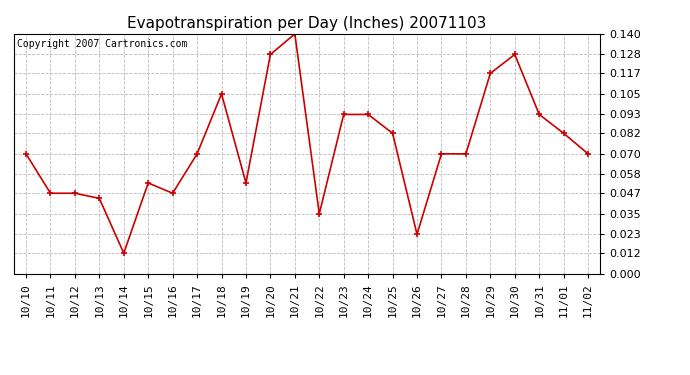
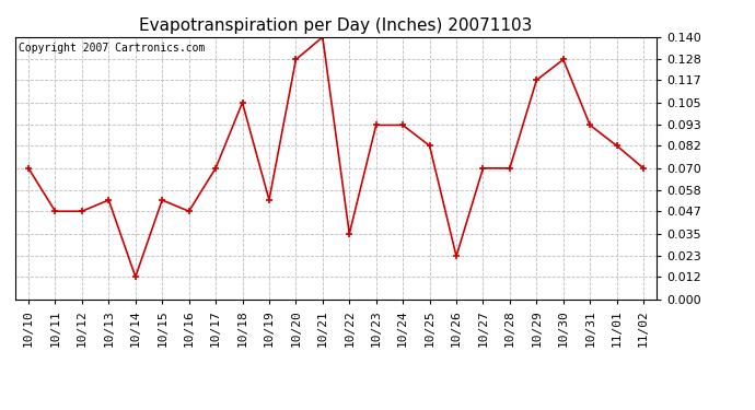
10/13: 0.044 -> 0.053
